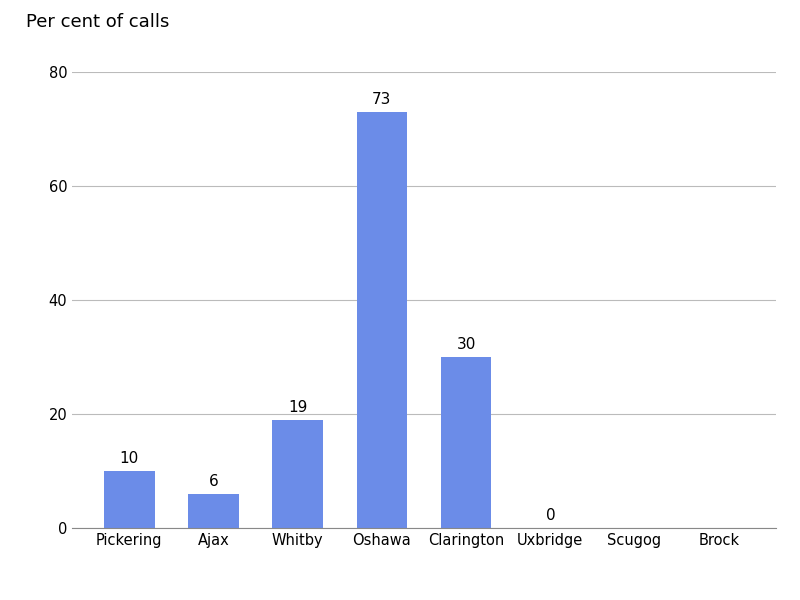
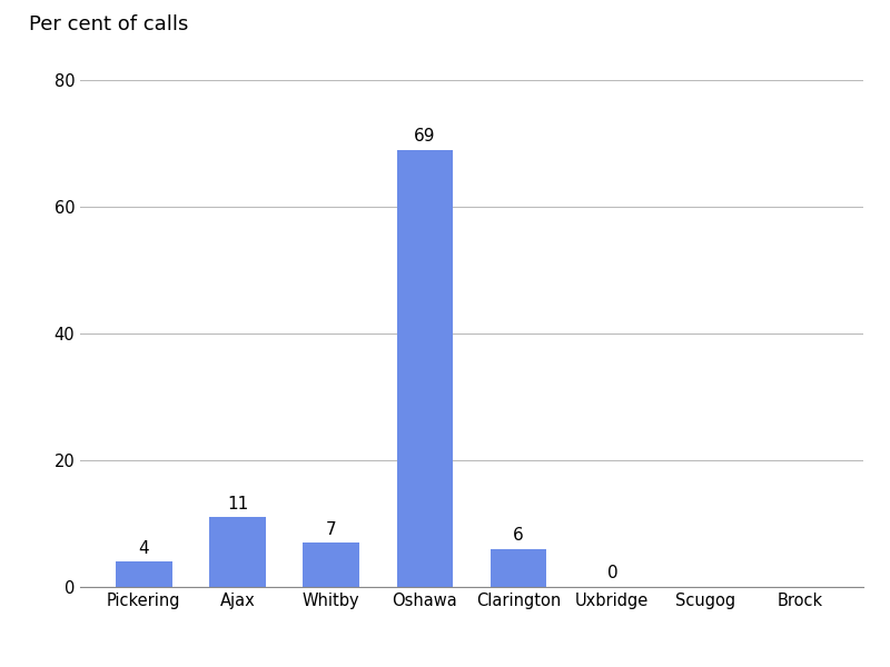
Pickering: 10 -> 4
Ajax: 6 -> 11
Whitby: 19 -> 7
Oshawa: 73 -> 69
Clarington: 30 -> 6
